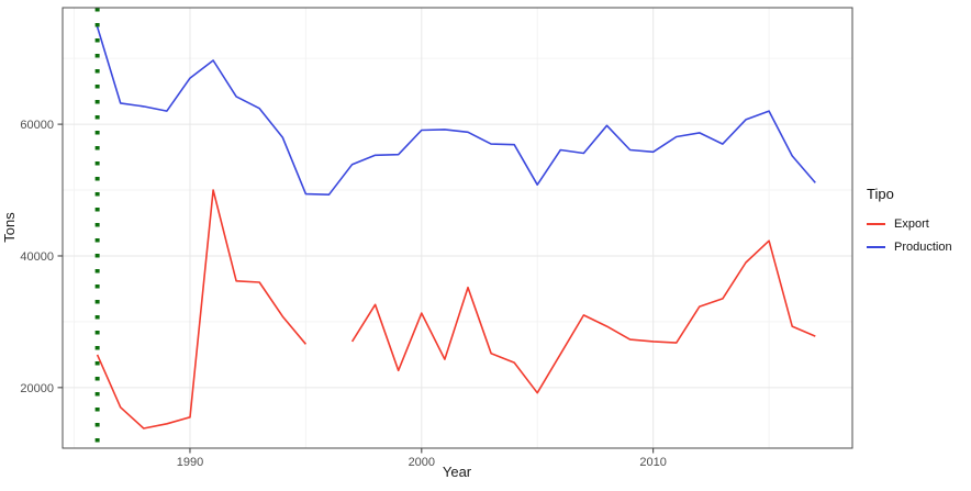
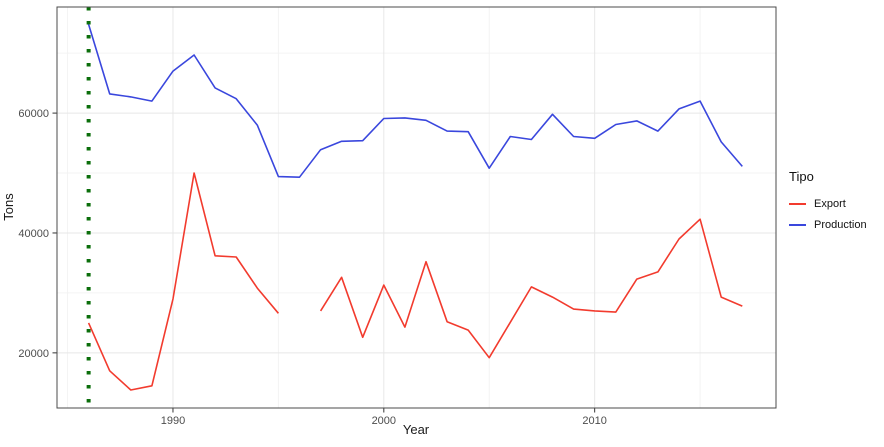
Export/1990: 16000 -> 29000
